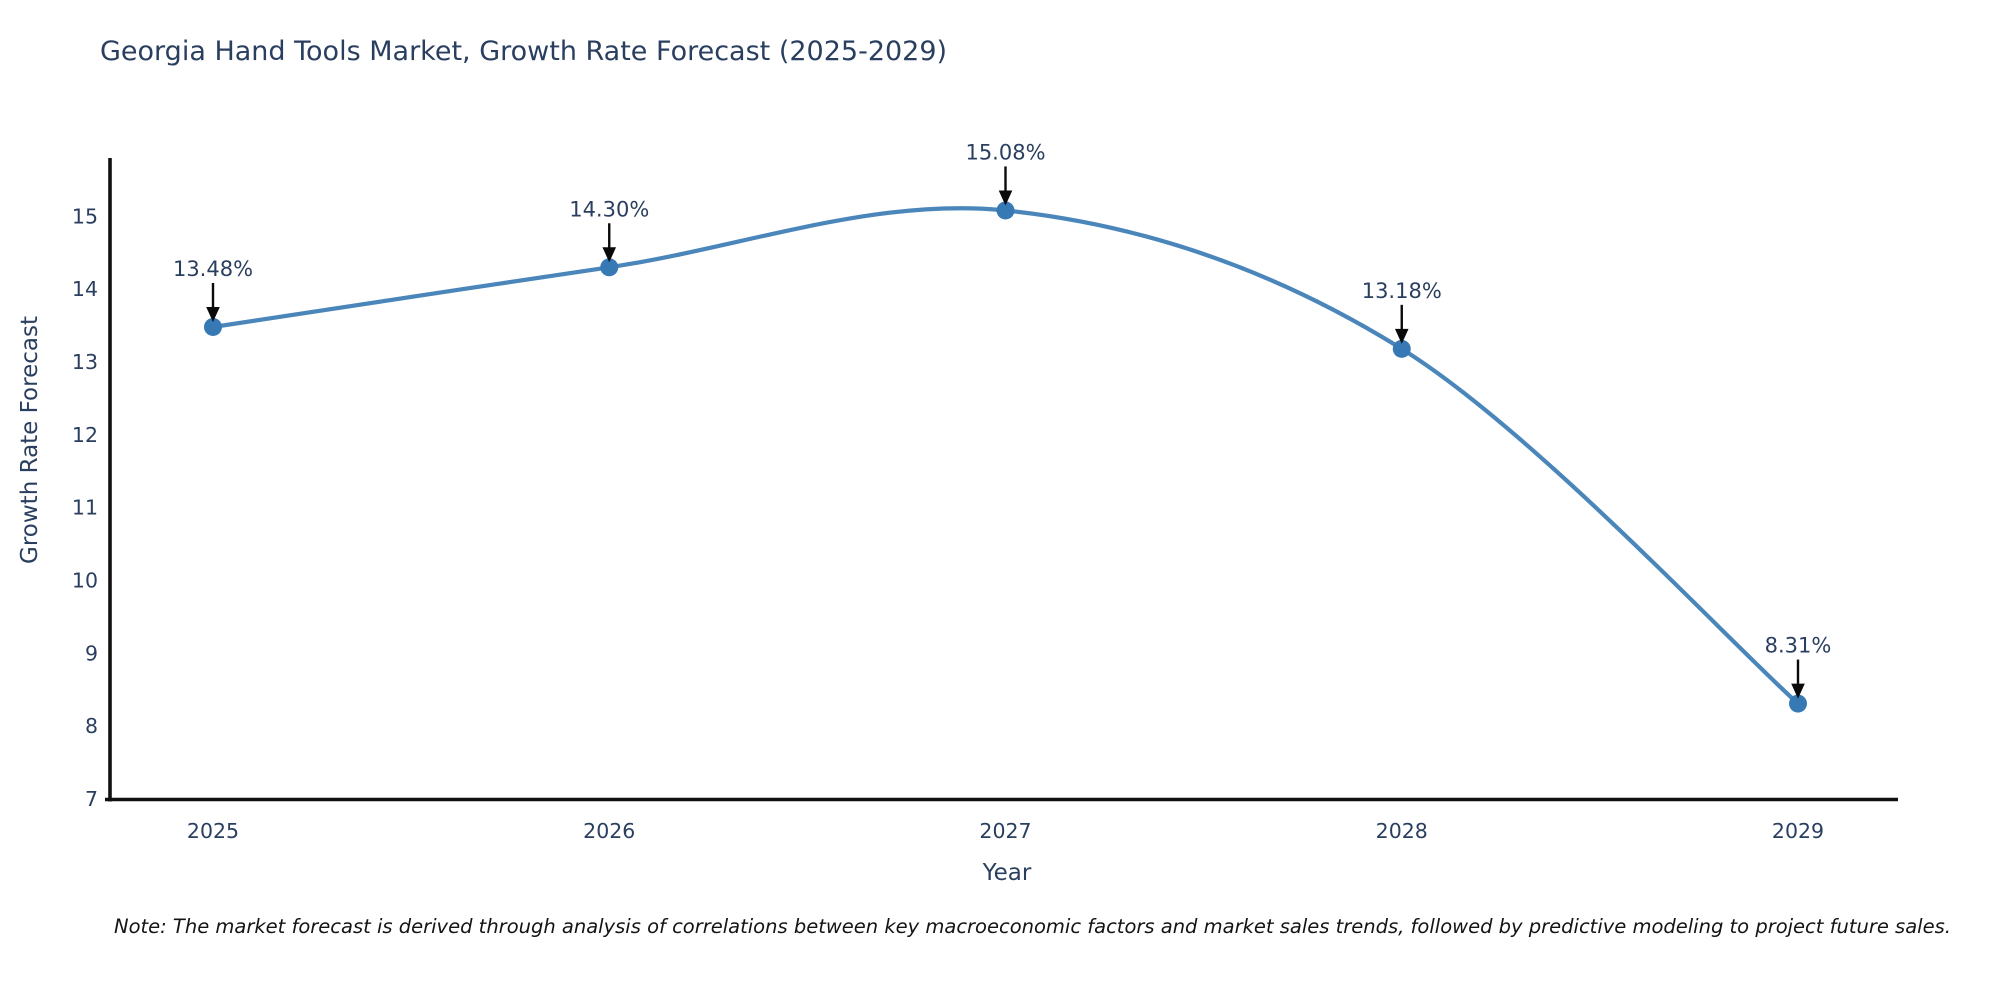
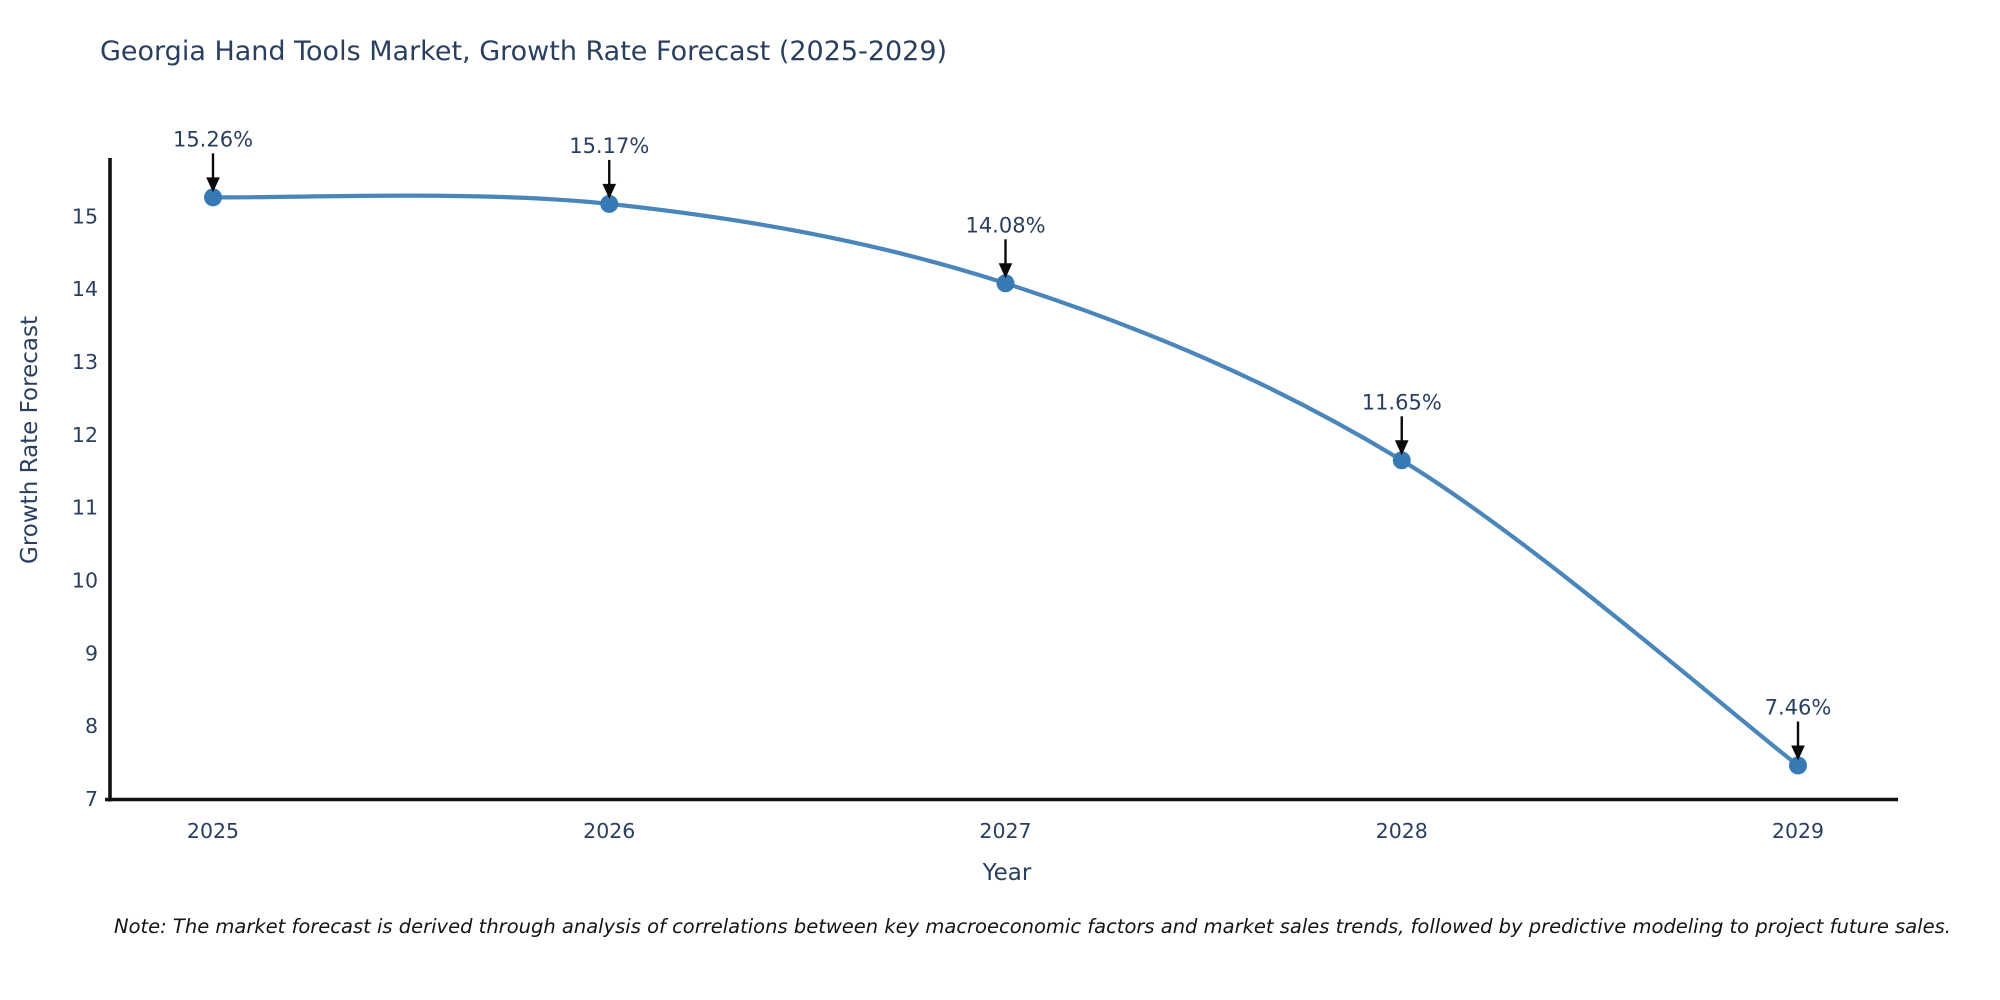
2025: 13.48% -> 15.26%
2026: 14.30% -> 15.17%
2027: 15.08% -> 14.08%
2028: 13.18% -> 11.65%
2029: 8.31% -> 7.46%
